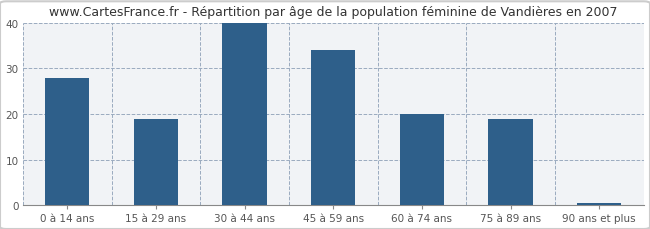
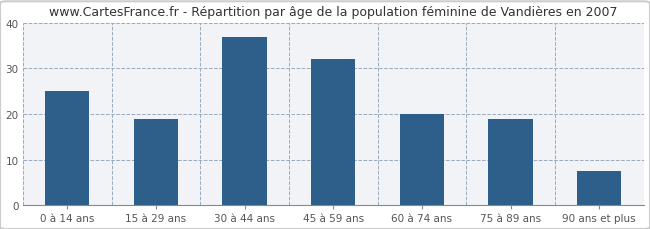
0 à 14 ans: 28.0 -> 25.0
30 à 44 ans: 40.0 -> 37.0
45 à 59 ans: 34.0 -> 32.0
90 ans et plus: 0.5 -> 7.5
